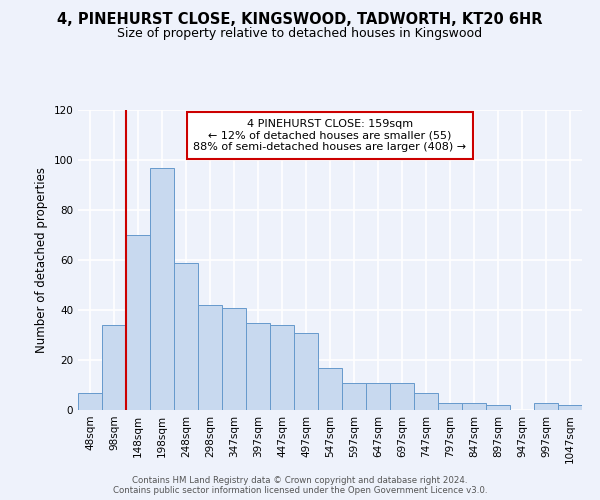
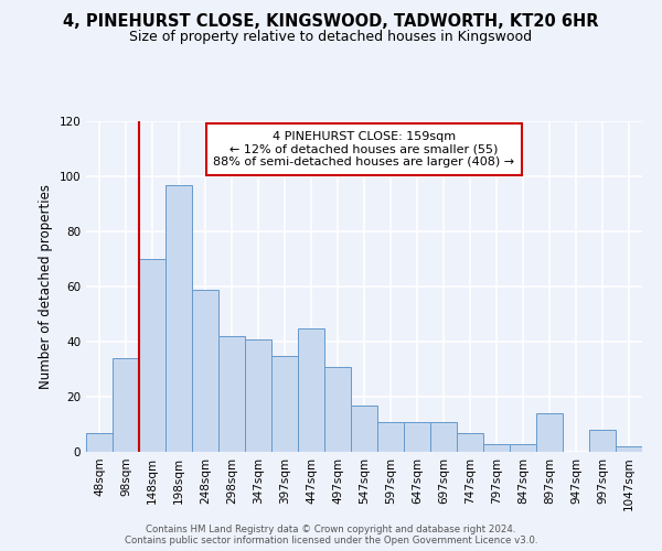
447sqm: 34 -> 45
897sqm: 2 -> 14
997sqm: 3 -> 8
